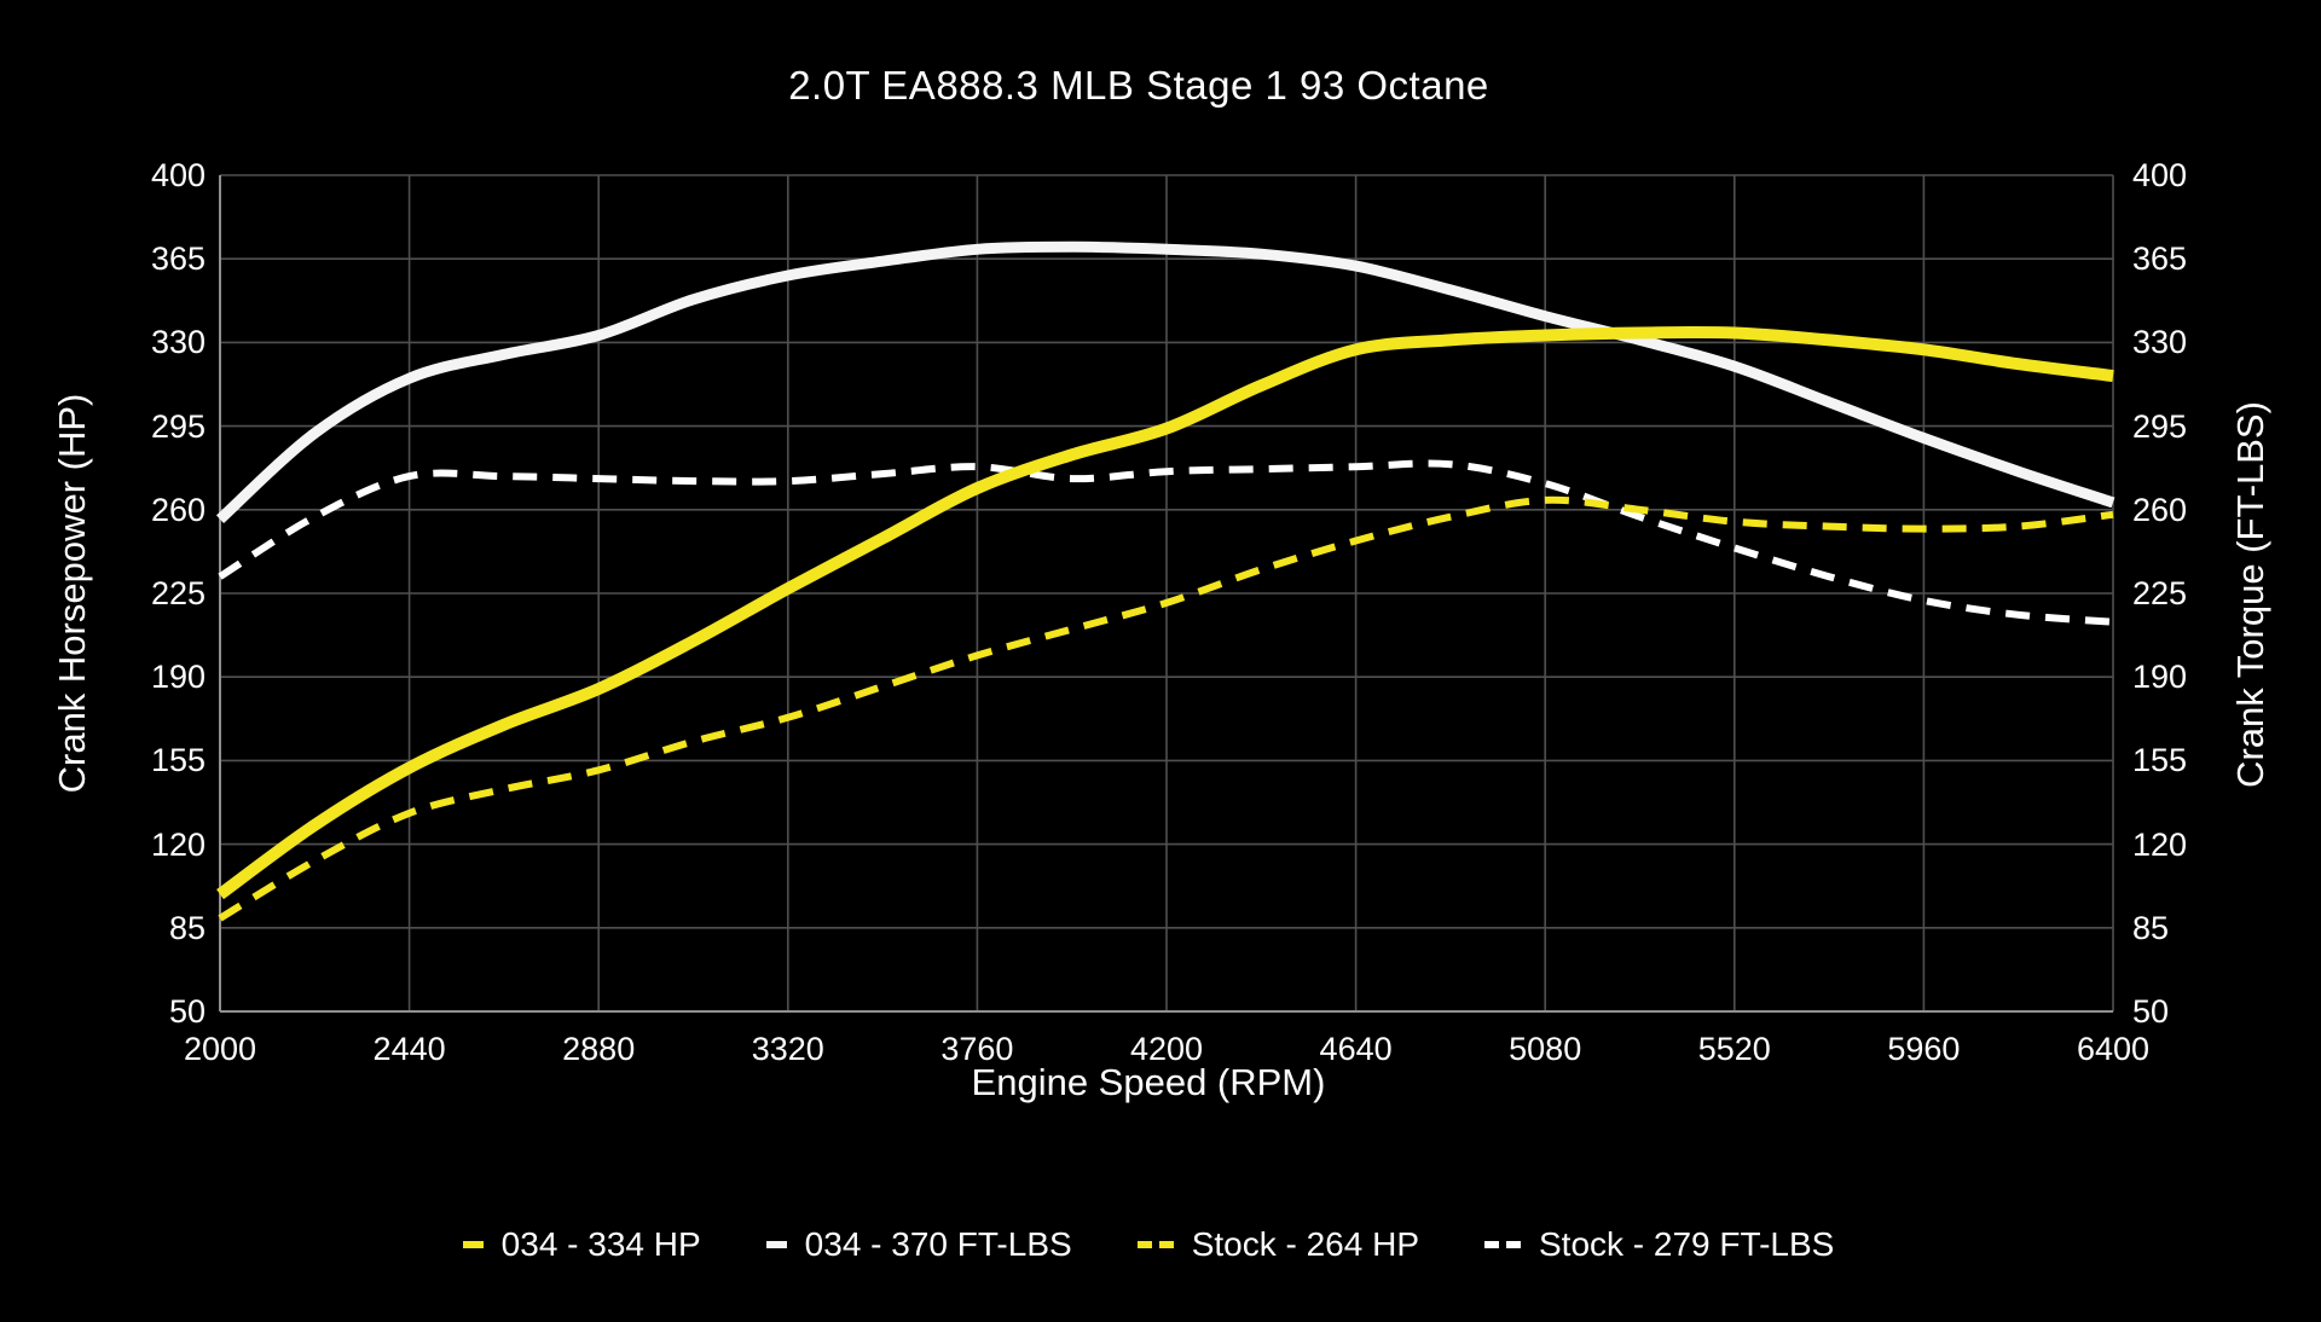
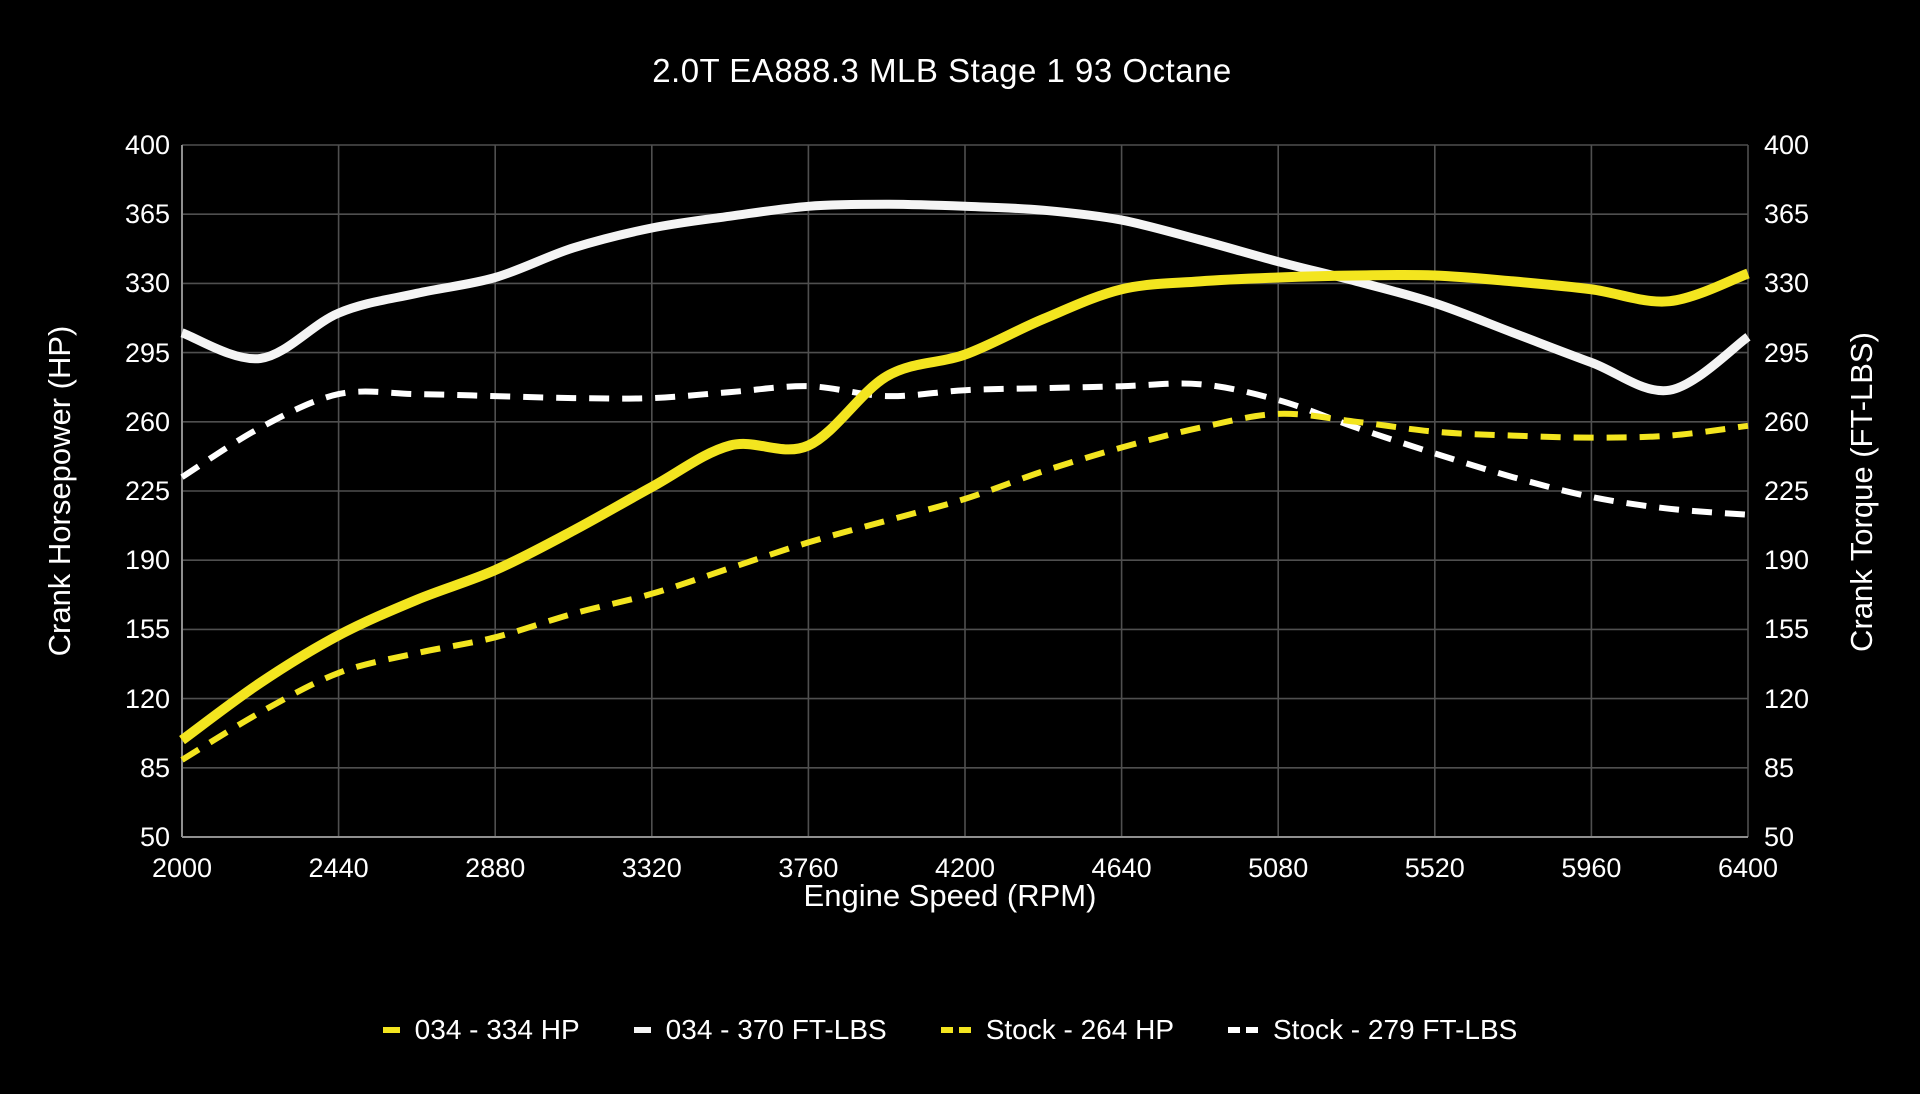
034 - 370 FT-LBS/2000: 256 -> 305
034 - 334 HP/3760: 269 -> 248
034 - 370 FT-LBS/6400: 263 -> 303
034 - 334 HP/6400: 316 -> 335
